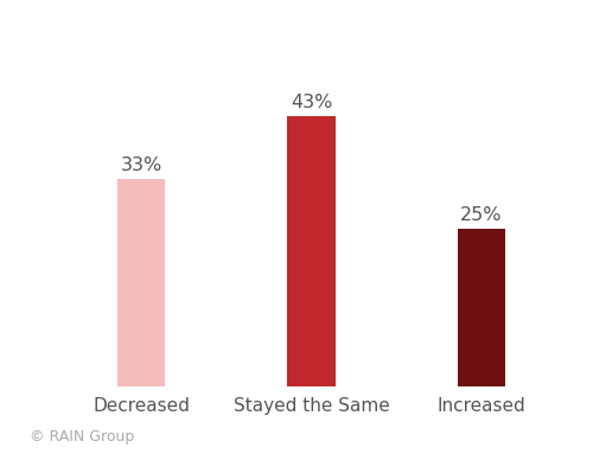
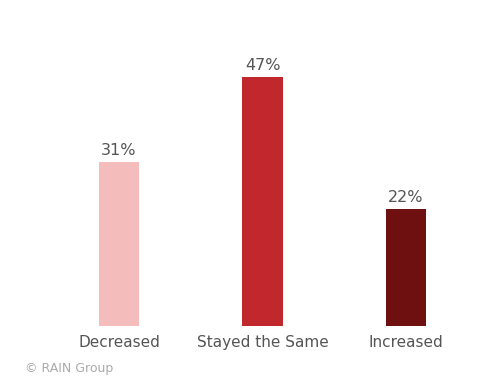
Decreased: 33% -> 31%
Stayed the Same: 43% -> 47%
Increased: 25% -> 22%
